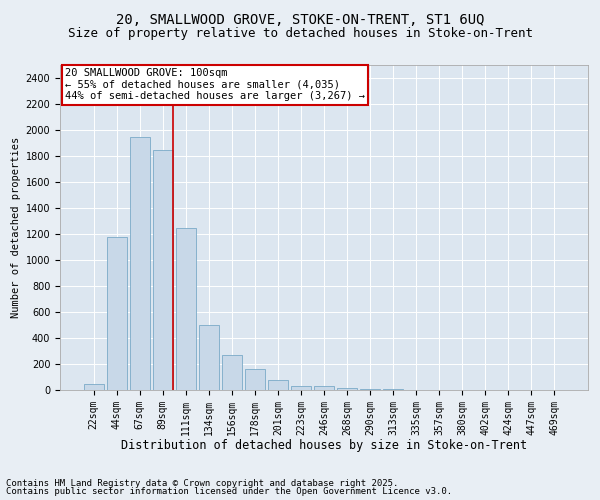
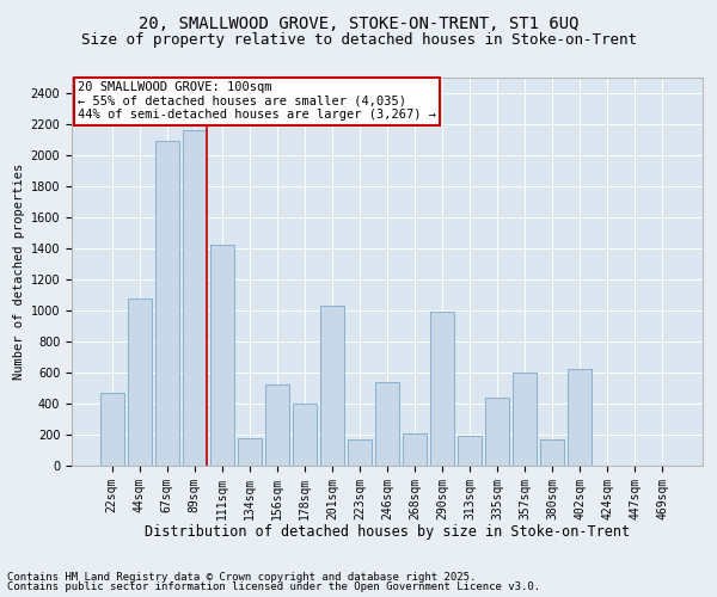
22sqm: 50 -> 470
44sqm: 1180 -> 1080
67sqm: 1950 -> 2090
89sqm: 1850 -> 2160
111sqm: 1250 -> 1420
134sqm: 500 -> 180
156sqm: 270 -> 520
178sqm: 160 -> 400
201sqm: 80 -> 1030
223sqm: 30 -> 170
246sqm: 30 -> 540
268sqm: 20 -> 210
290sqm: 0 -> 990
313sqm: 0 -> 190
335sqm: 0 -> 440
357sqm: 0 -> 600
380sqm: 0 -> 170
402sqm: 0 -> 620
